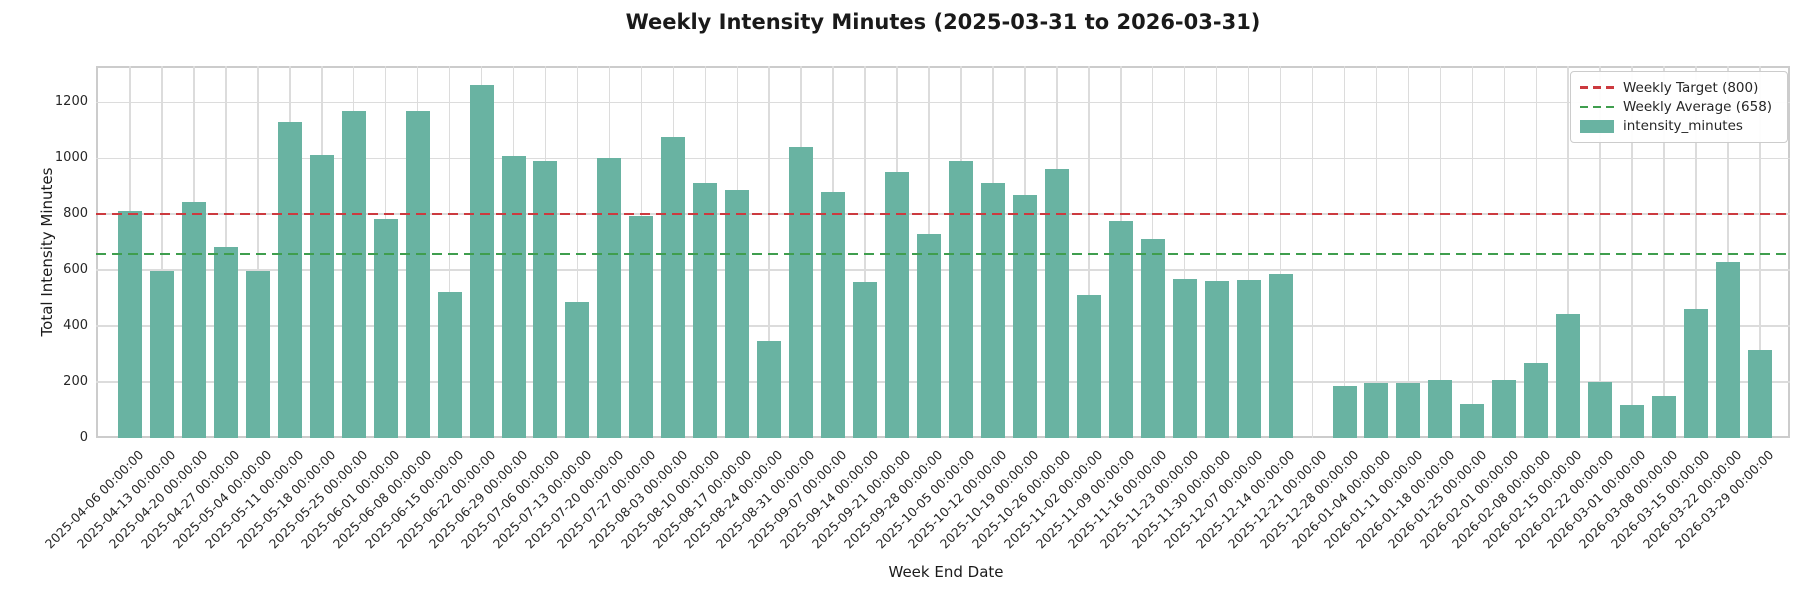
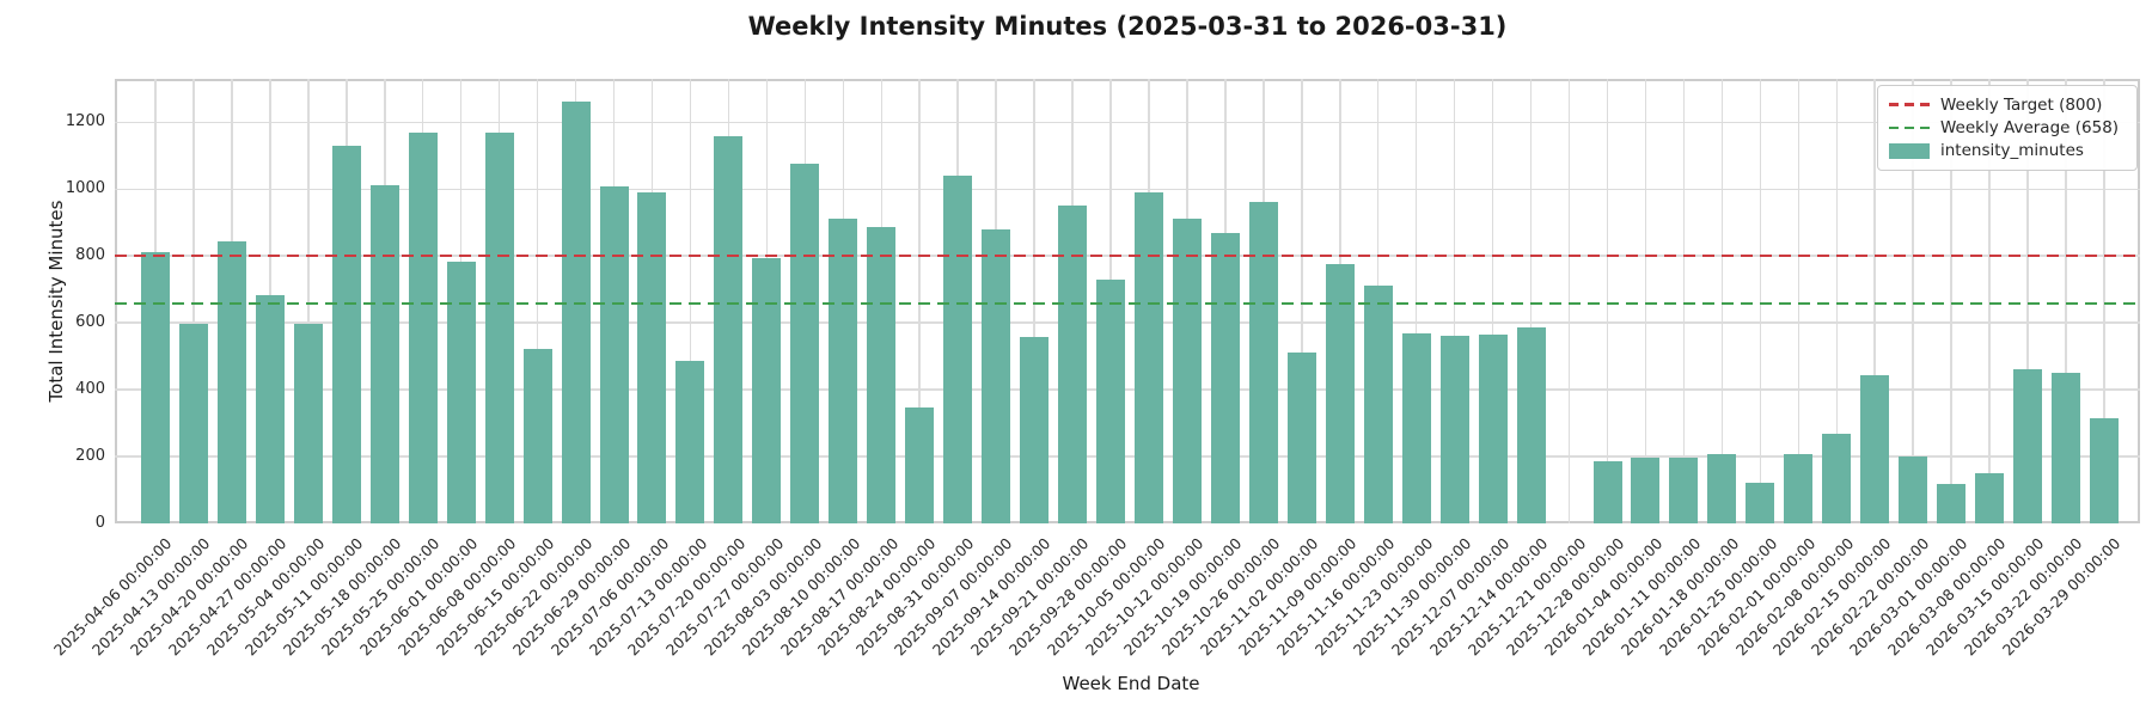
2025-07-20 00:00:00: 1000 -> 1160
2026-03-22 00:00:00: 630 -> 450
